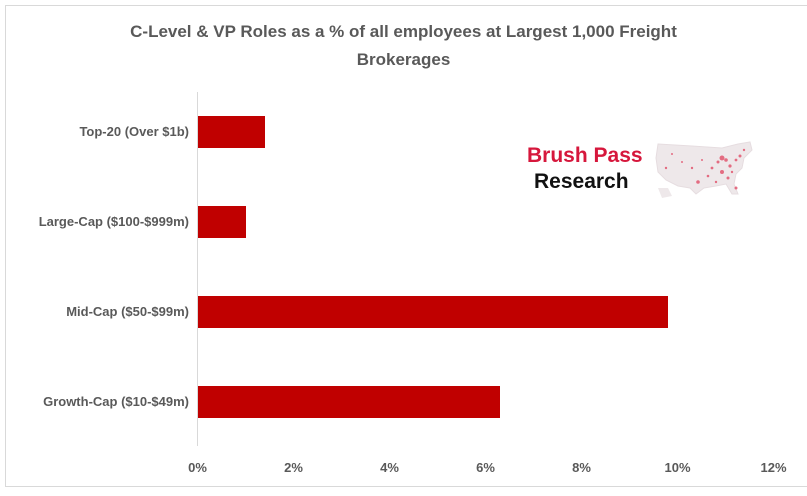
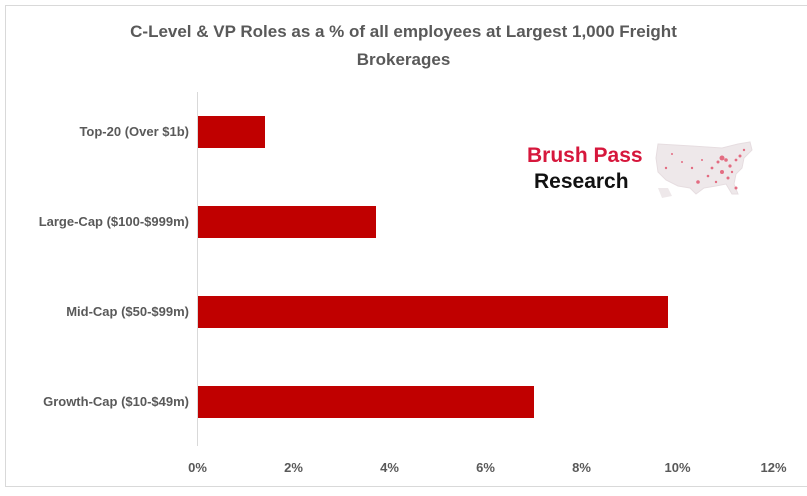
Large-Cap ($100-$999m): 1.0% -> 3.7%
Growth-Cap ($10-$49m): 6.3% -> 7.0%
